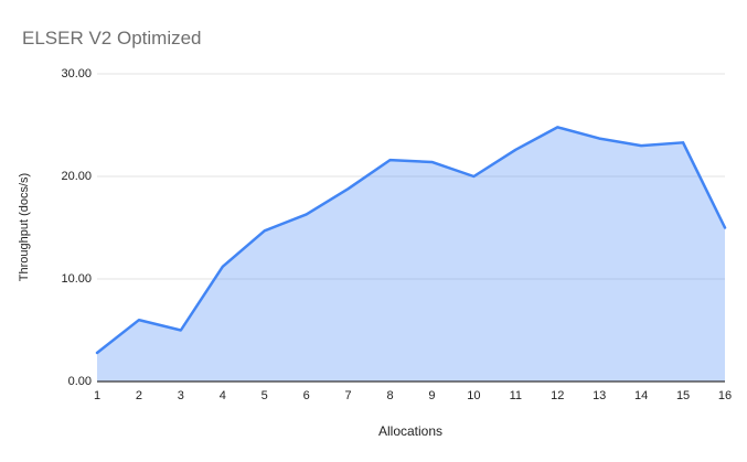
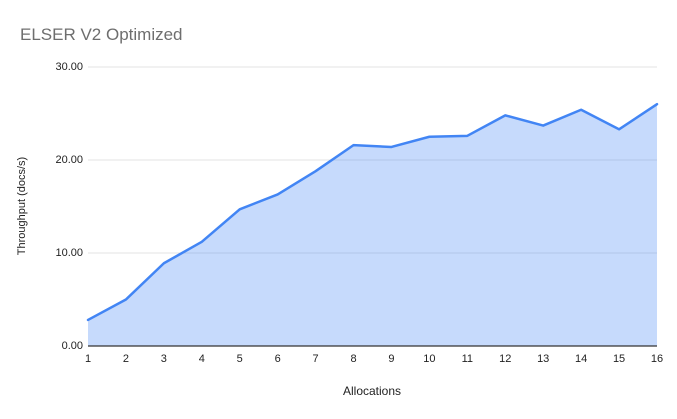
2: 6 -> 5
3: 5 -> 9
10: 20 -> 22
14: 23 -> 25
16: 15 -> 26
